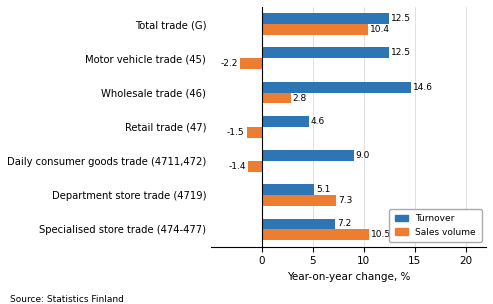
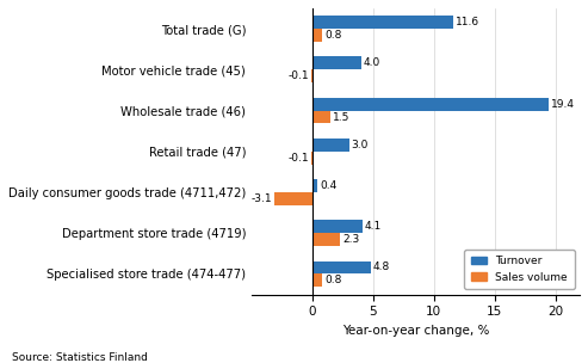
Turnover/Total trade (G): 12.5 -> 11.6
Sales volume/Total trade (G): 10.4 -> 0.8
Turnover/Motor vehicle trade (45): 12.5 -> 4.0
Sales volume/Motor vehicle trade (45): -2.2 -> -0.1
Turnover/Wholesale trade (46): 14.6 -> 19.4
Sales volume/Wholesale trade (46): 2.8 -> 1.5
Turnover/Retail trade (47): 4.6 -> 3.0
Sales volume/Retail trade (47): -1.5 -> -0.1
Turnover/Daily consumer goods trade (4711,472): 9.0 -> 0.4
Sales volume/Daily consumer goods trade (4711,472): -1.4 -> -3.1
Turnover/Department store trade (4719): 5.1 -> 4.1
Sales volume/Department store trade (4719): 7.3 -> 2.3
Turnover/Specialised store trade (474-477): 7.2 -> 4.8
Sales volume/Specialised store trade (474-477): 10.5 -> 0.8
